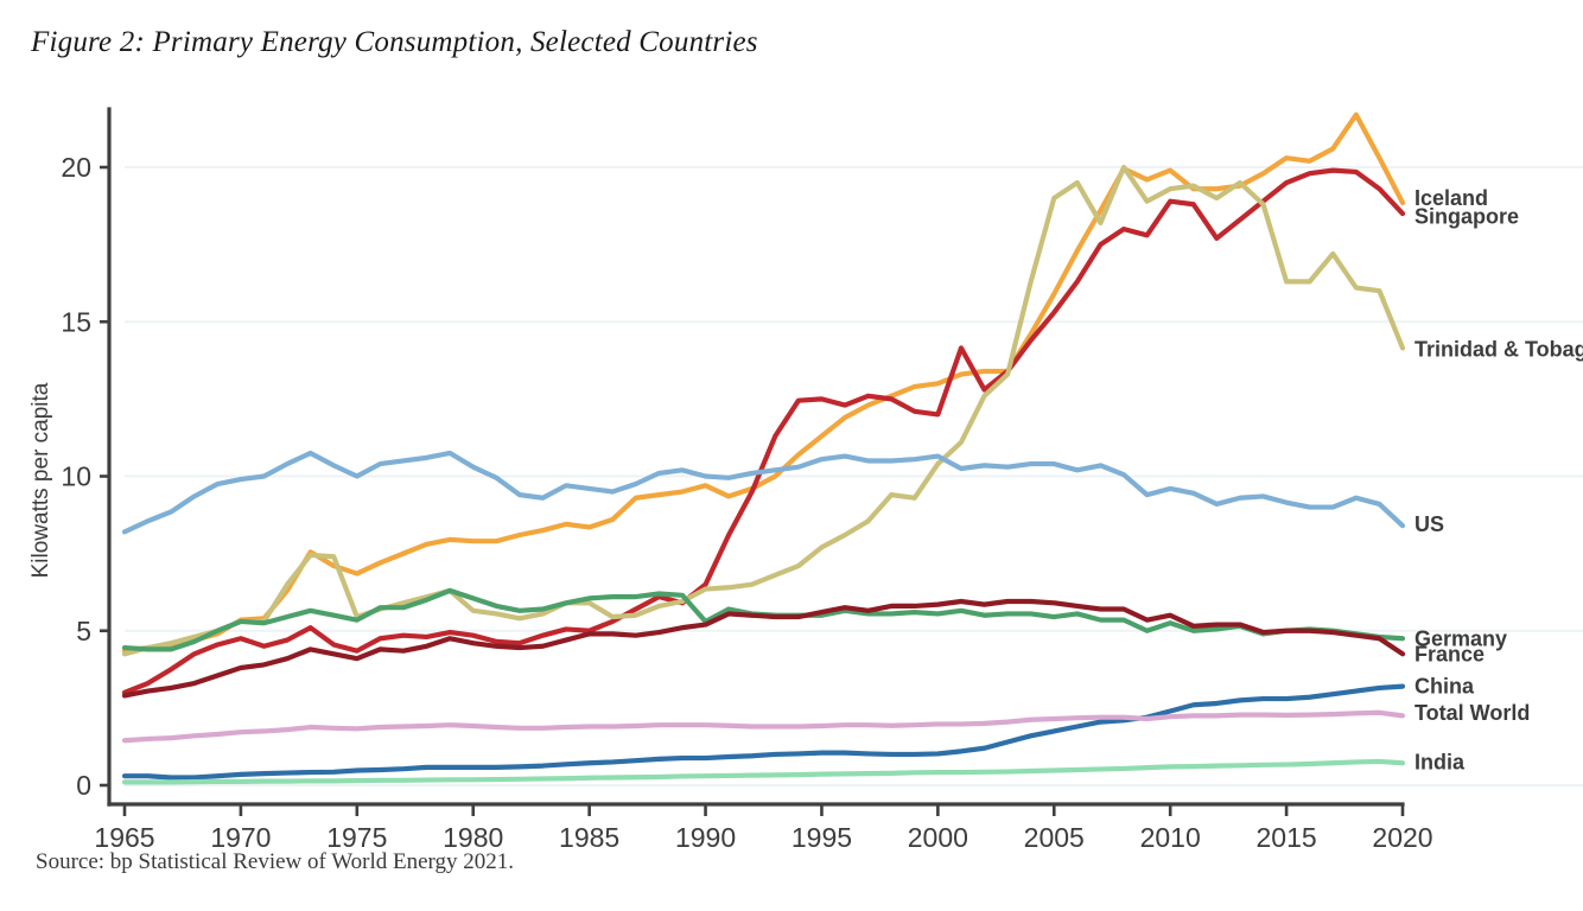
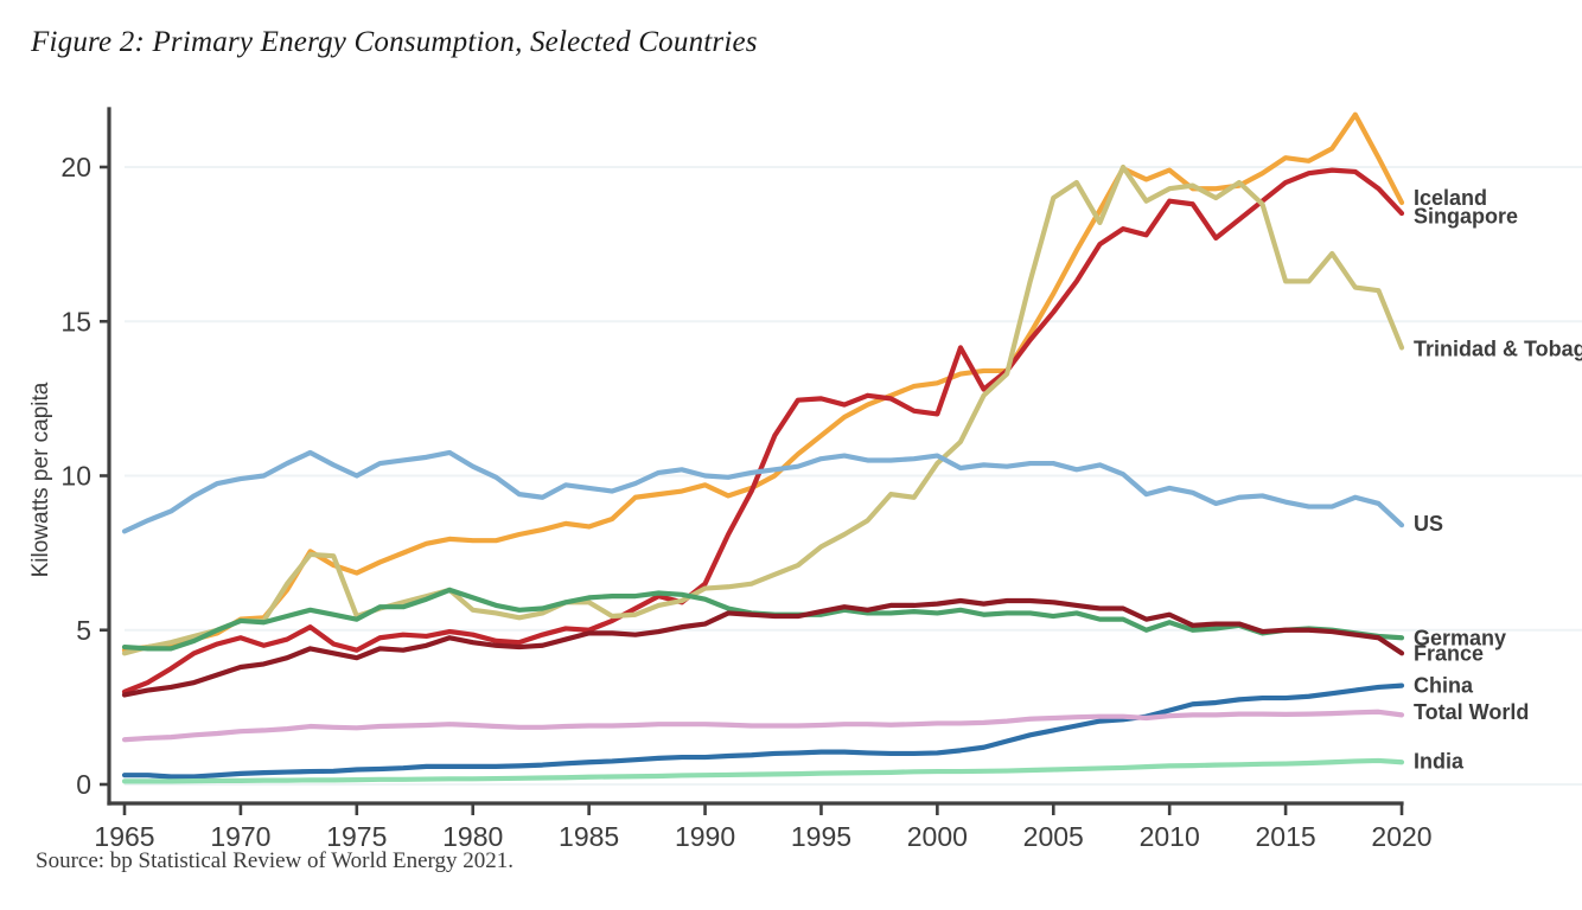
Germany/1990: 5.3 -> 6.0
